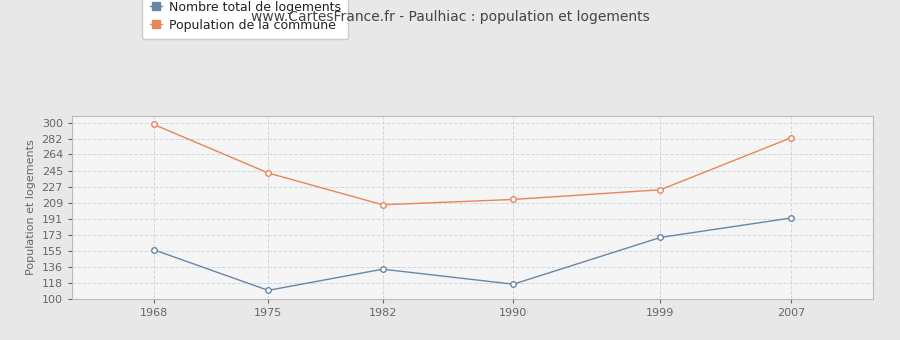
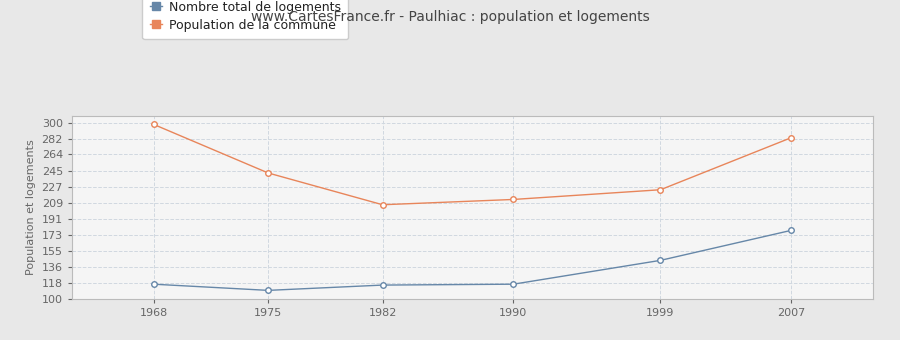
Nombre total de logements/1968: 156 -> 117
Nombre total de logements/1982: 134 -> 116
Nombre total de logements/1999: 170 -> 144
Nombre total de logements/2007: 192 -> 178
